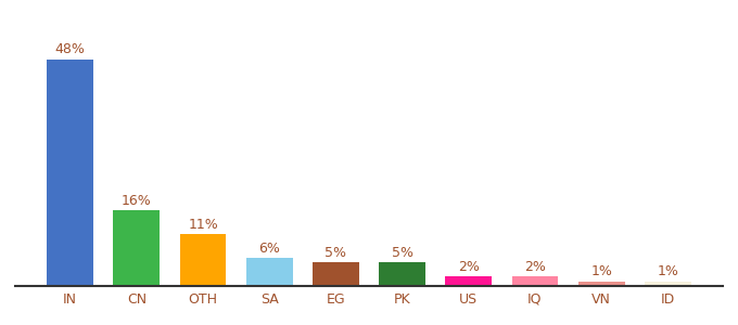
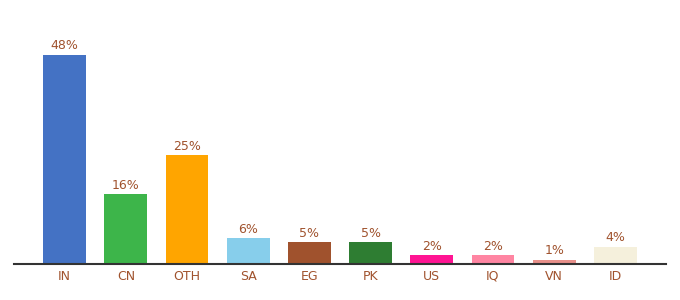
OTH: 11% -> 25%
ID: 1% -> 4%
